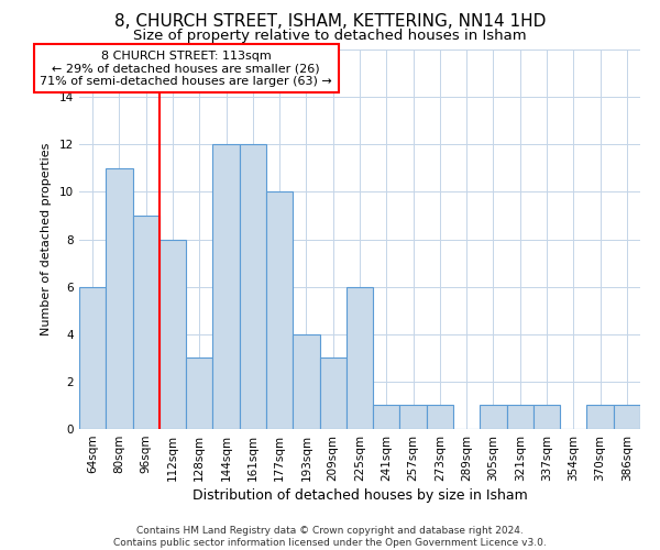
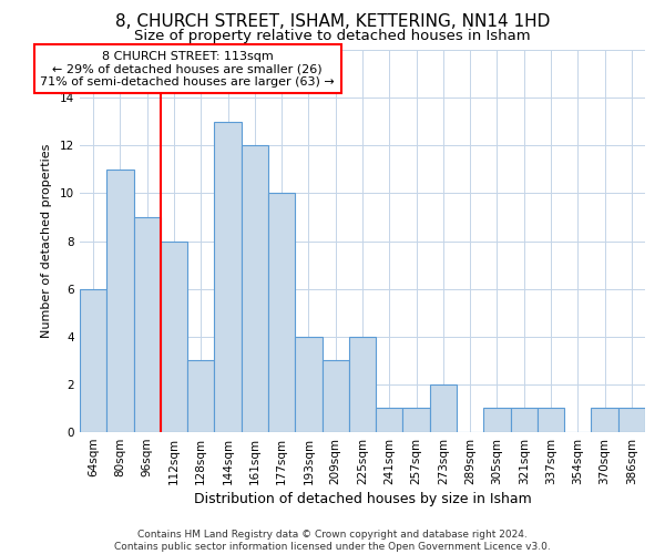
144sqm: 12 -> 13
225sqm: 6 -> 4
273sqm: 1 -> 2
